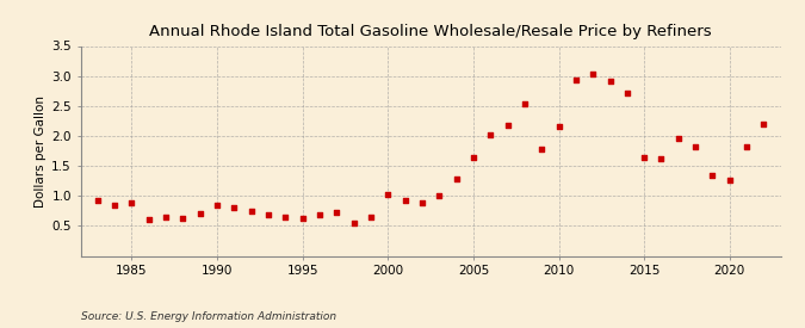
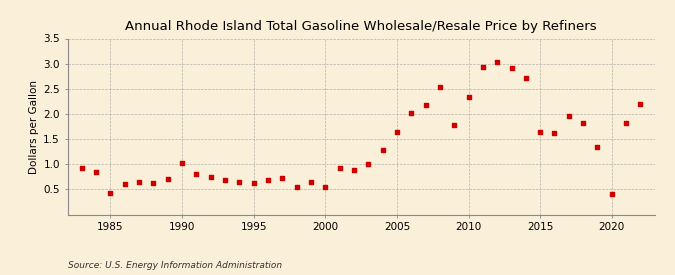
1985: 0.88 -> 0.42
1990: 0.84 -> 1.02
2000: 1.02 -> 0.54
2010: 2.16 -> 2.34
2020: 1.27 -> 0.40
